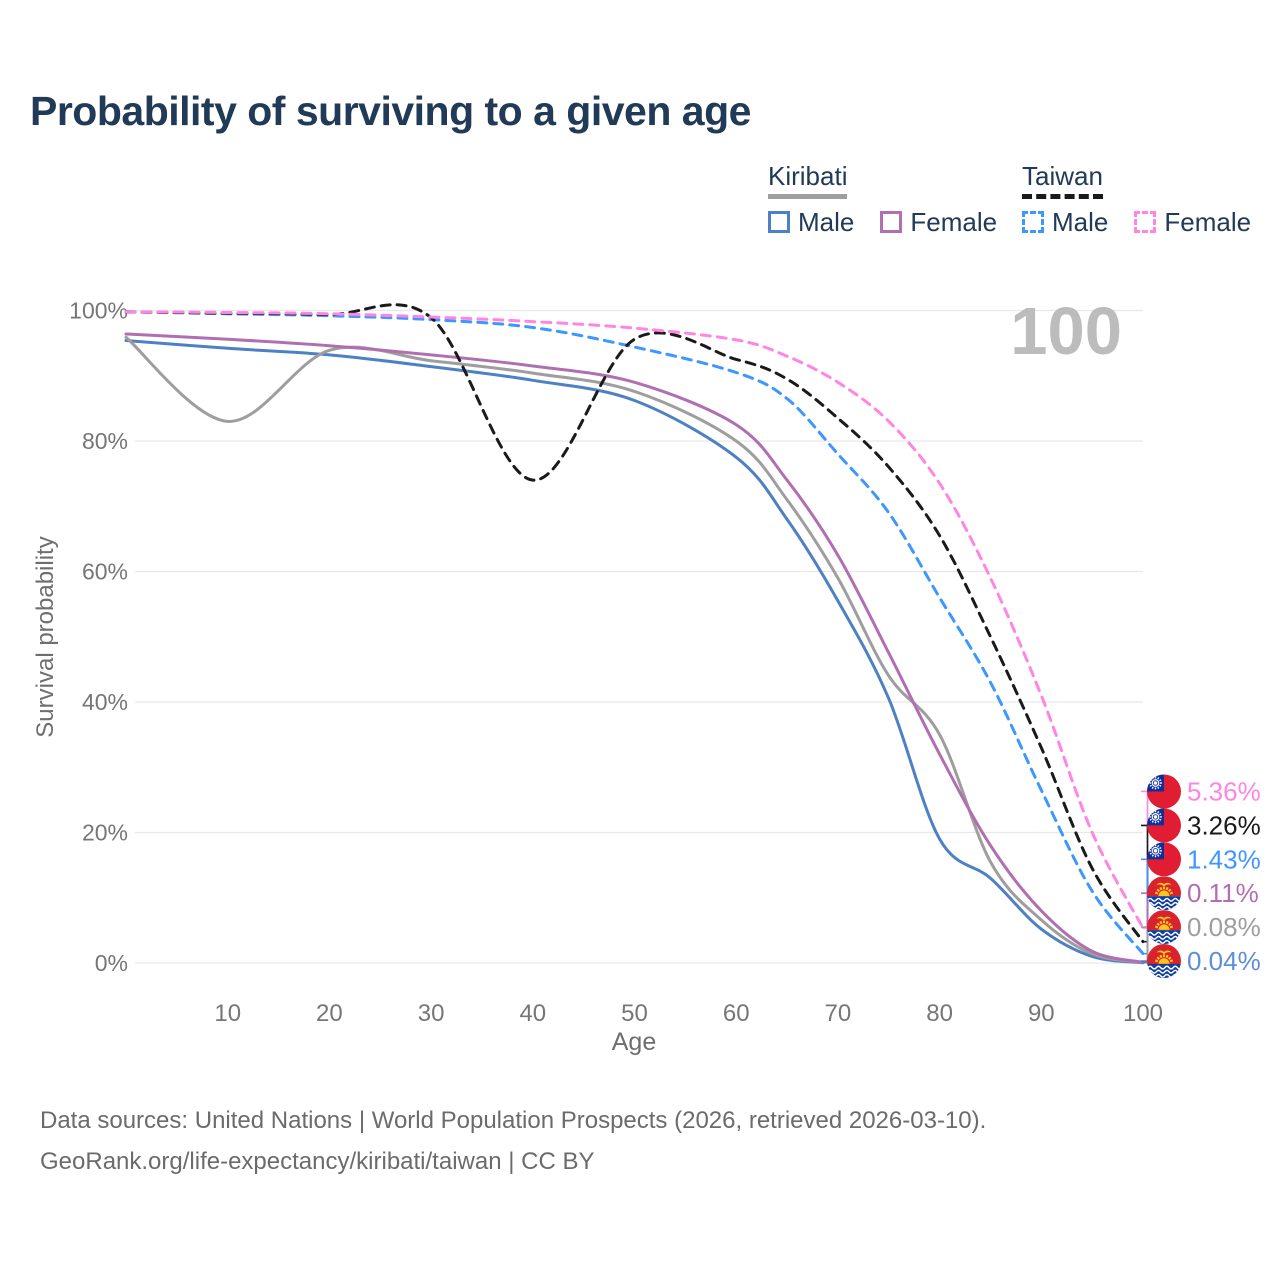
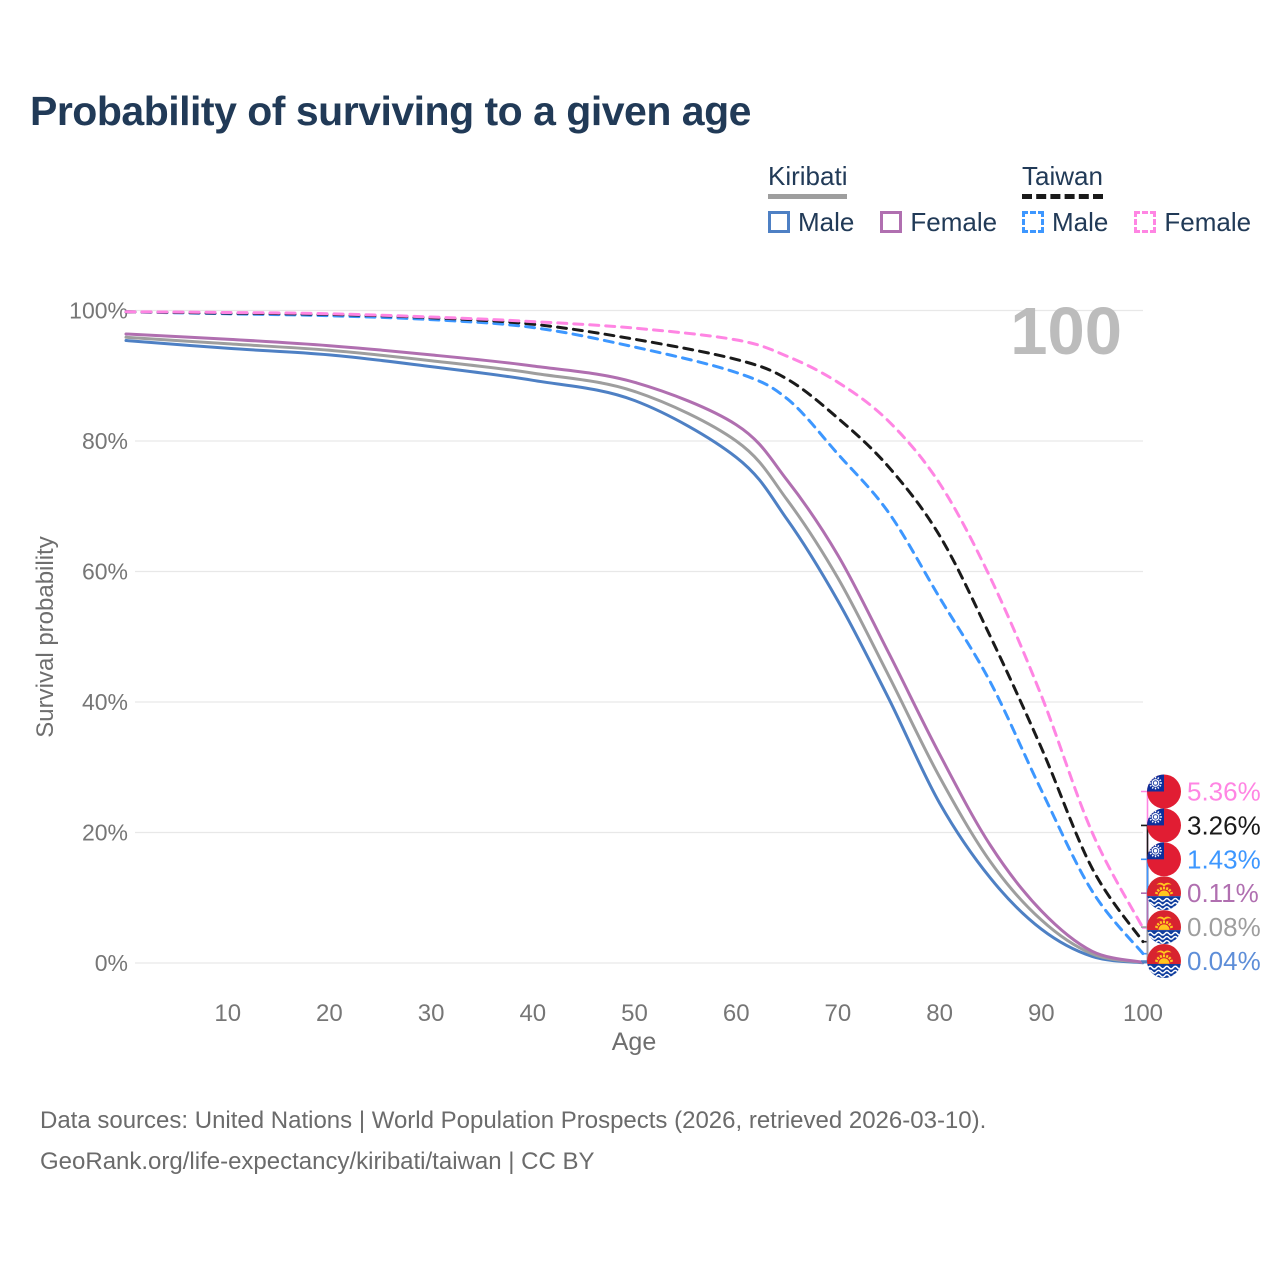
Kiribati/10: 83% -> 95%
Taiwan/40: 74% -> 98%
Kiribati Male/80: 19% -> 24%
Kiribati/80: 35% -> 28%
